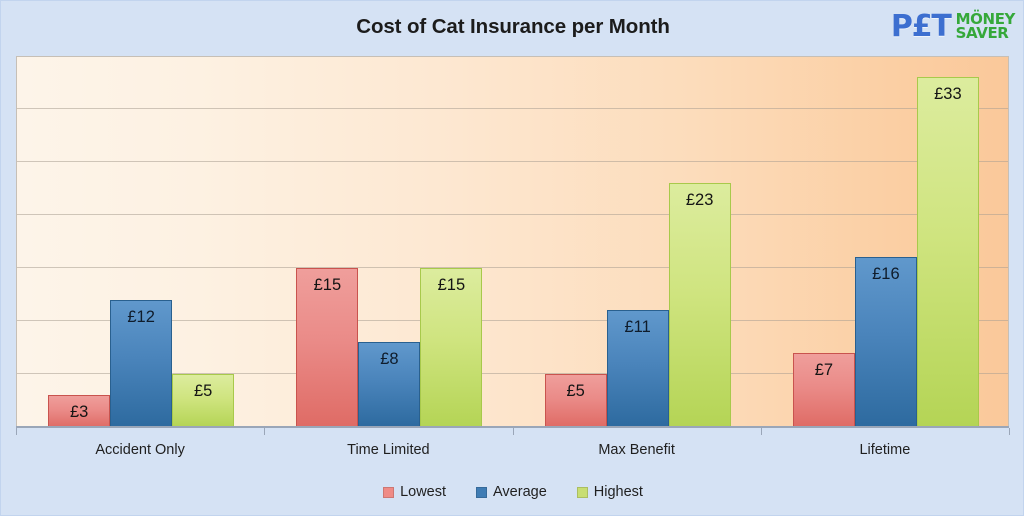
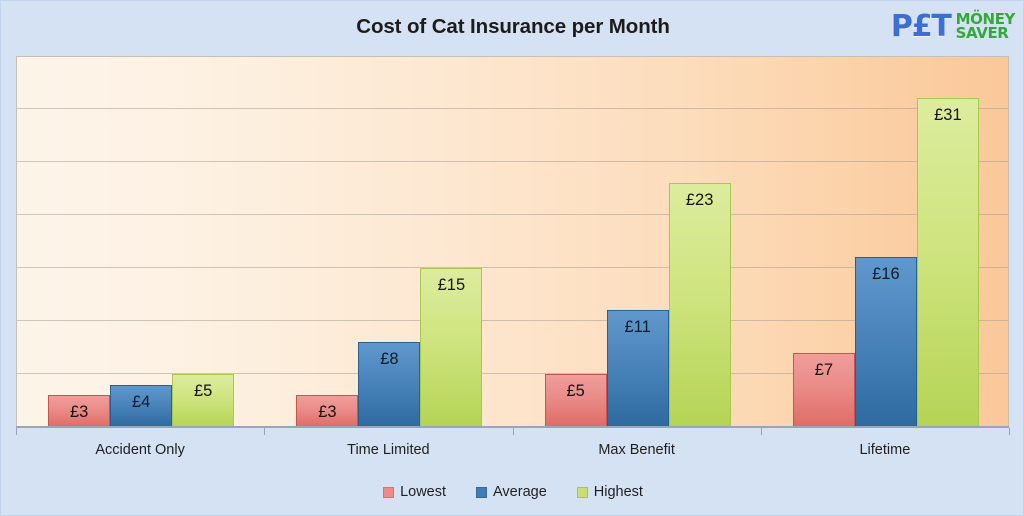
Average/Accident Only: £12 -> £4
Lowest/Time Limited: £15 -> £3
Highest/Lifetime: £33 -> £31
